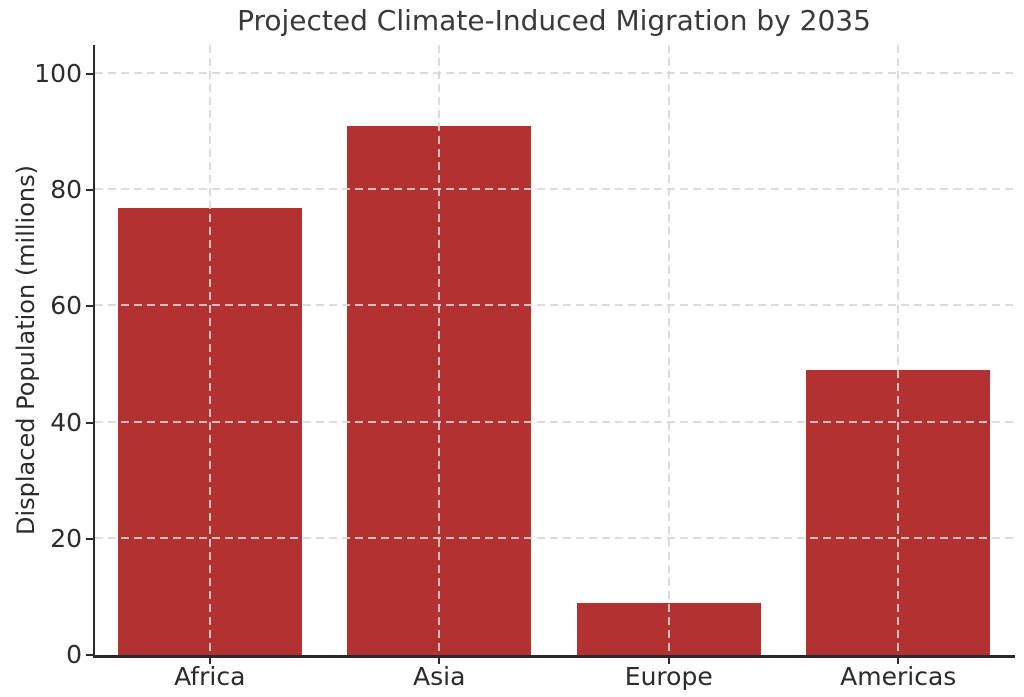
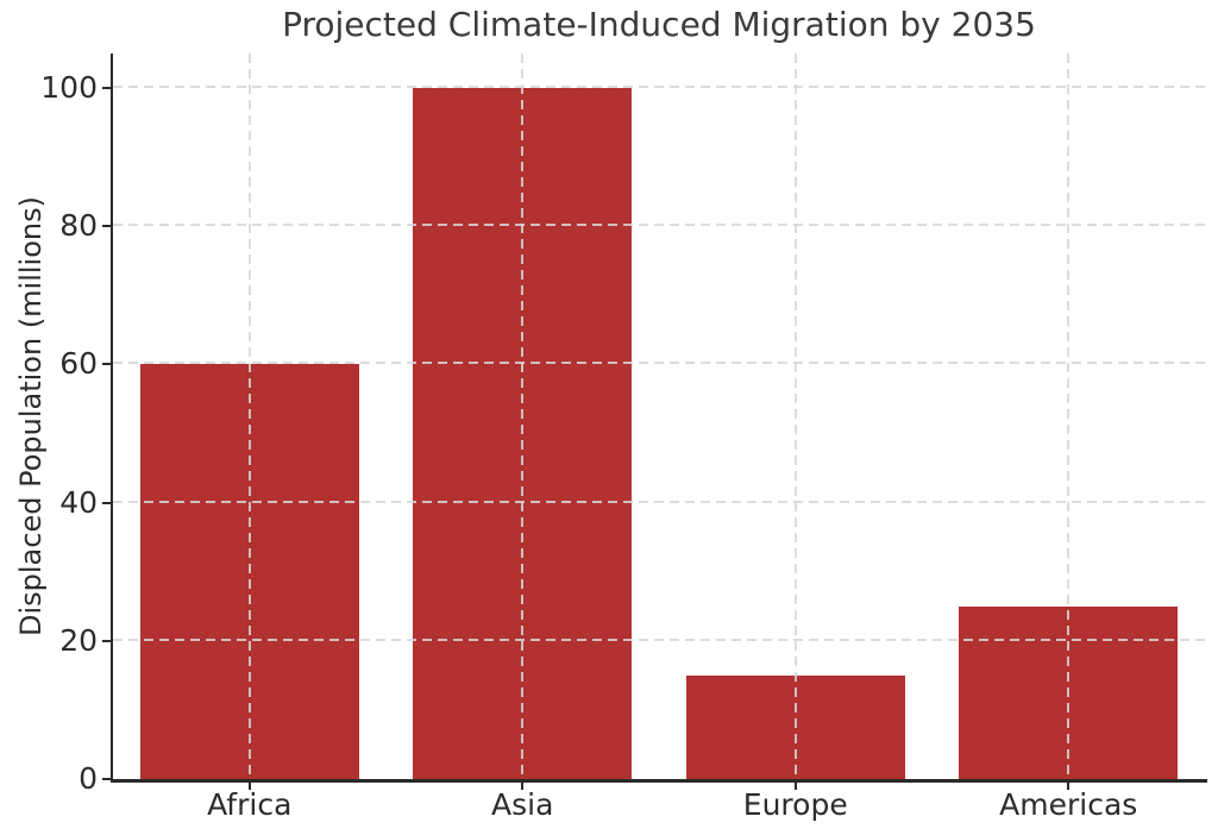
Africa: 77 -> 60
Asia: 91 -> 100
Europe: 9 -> 15
Americas: 49 -> 25
